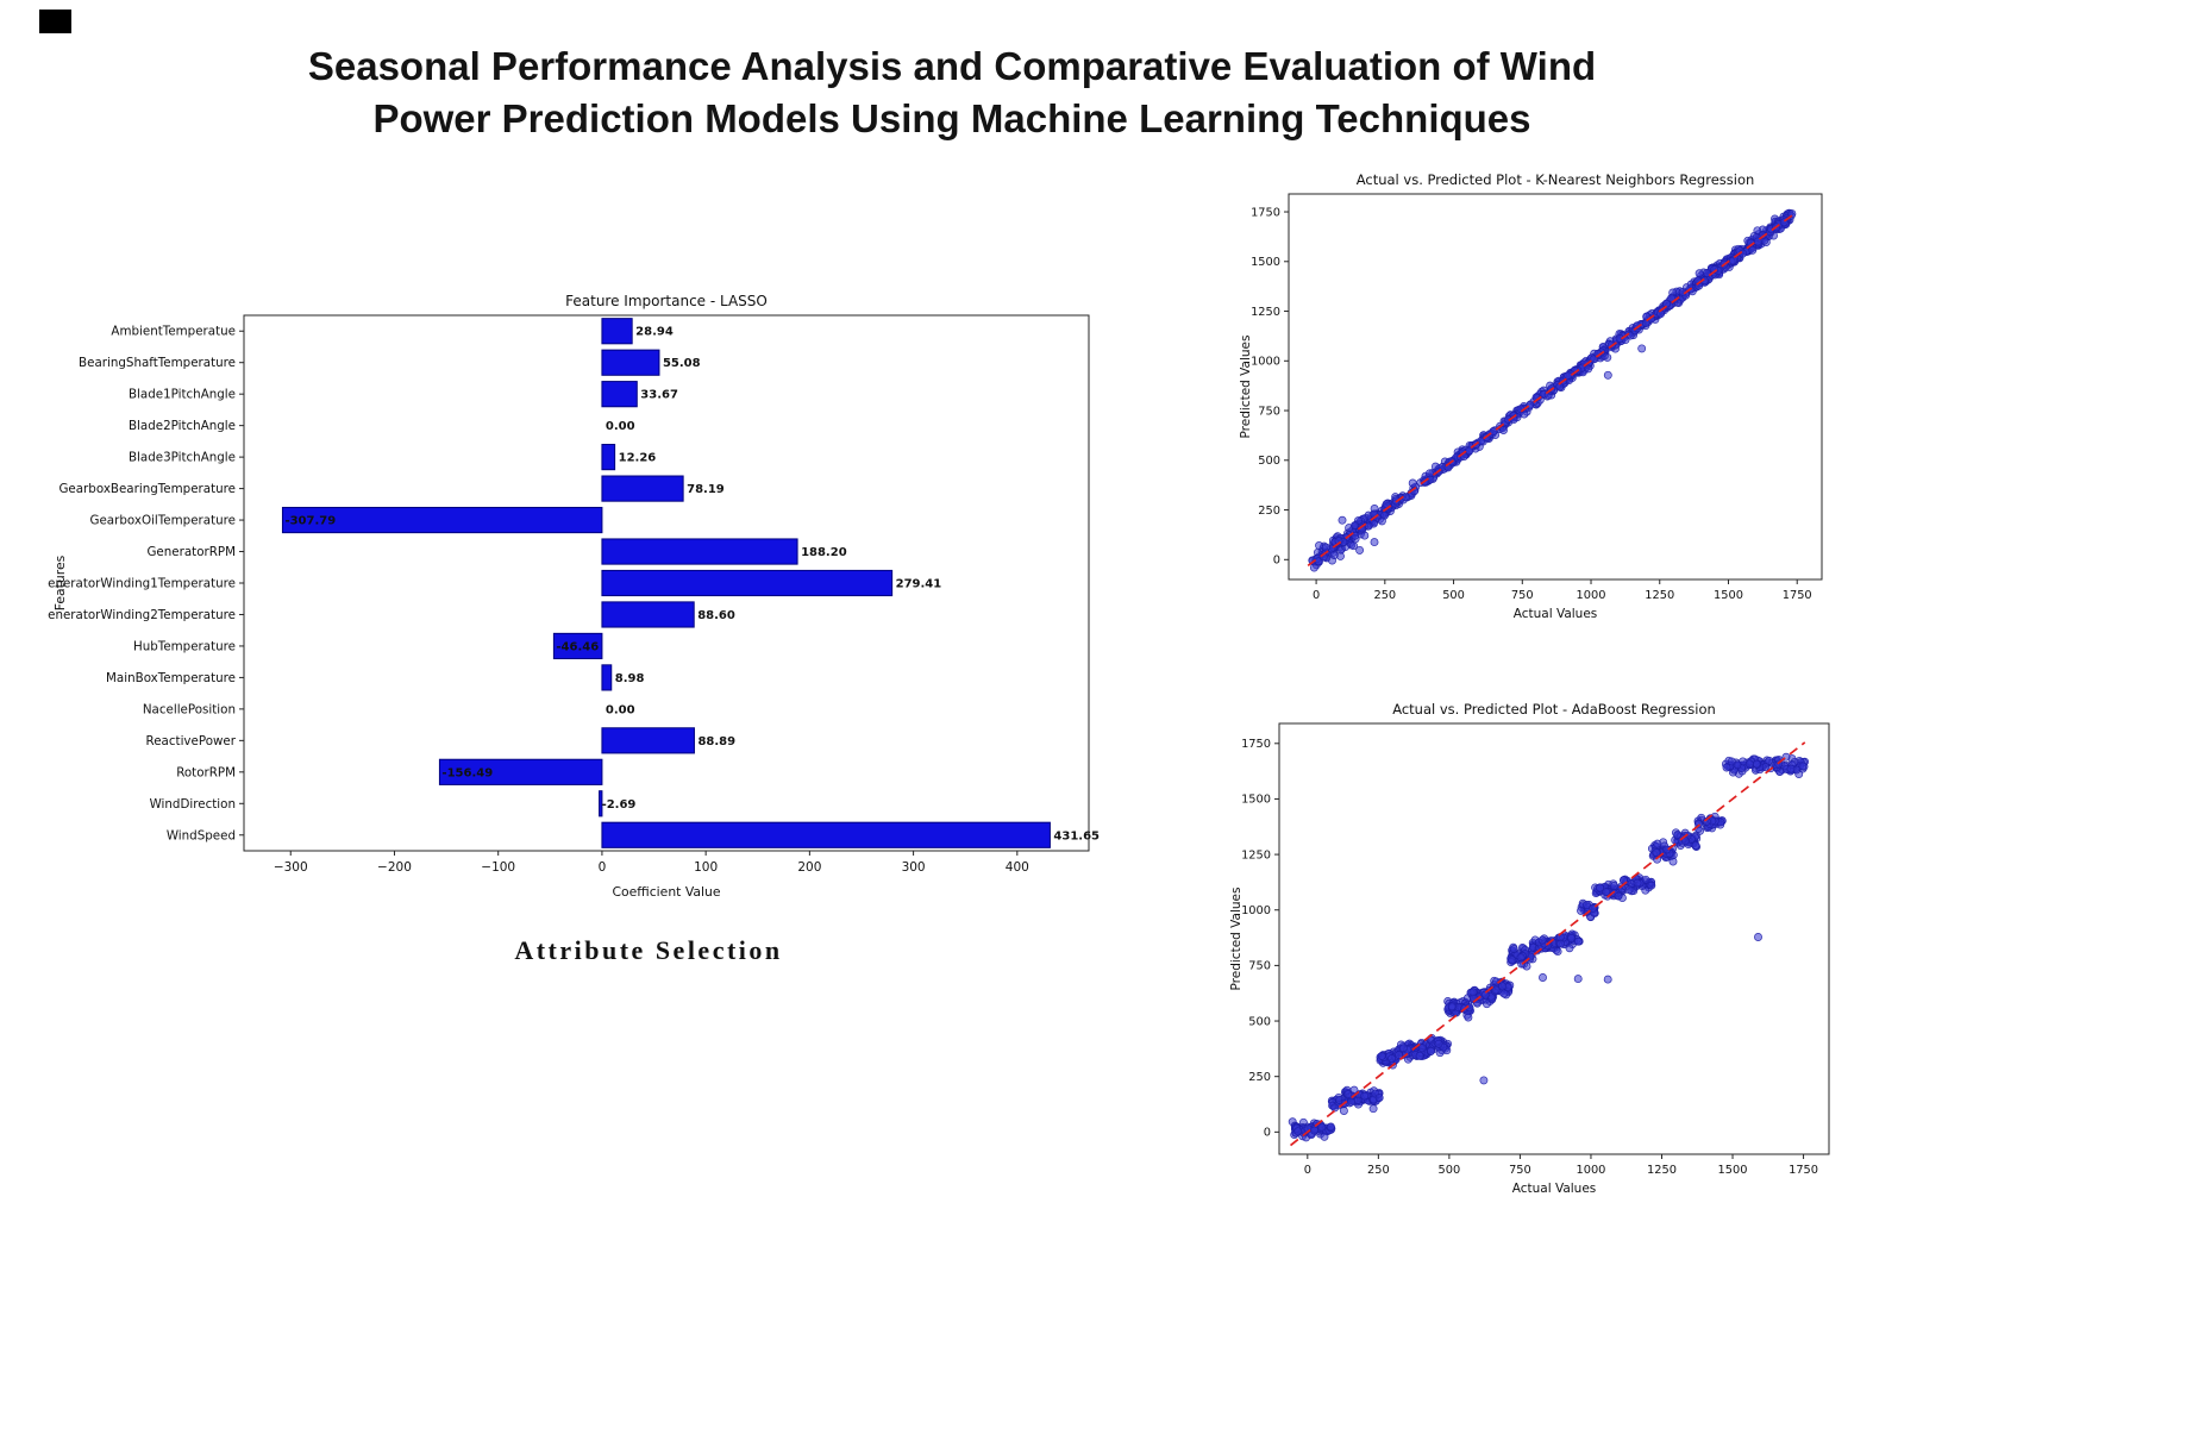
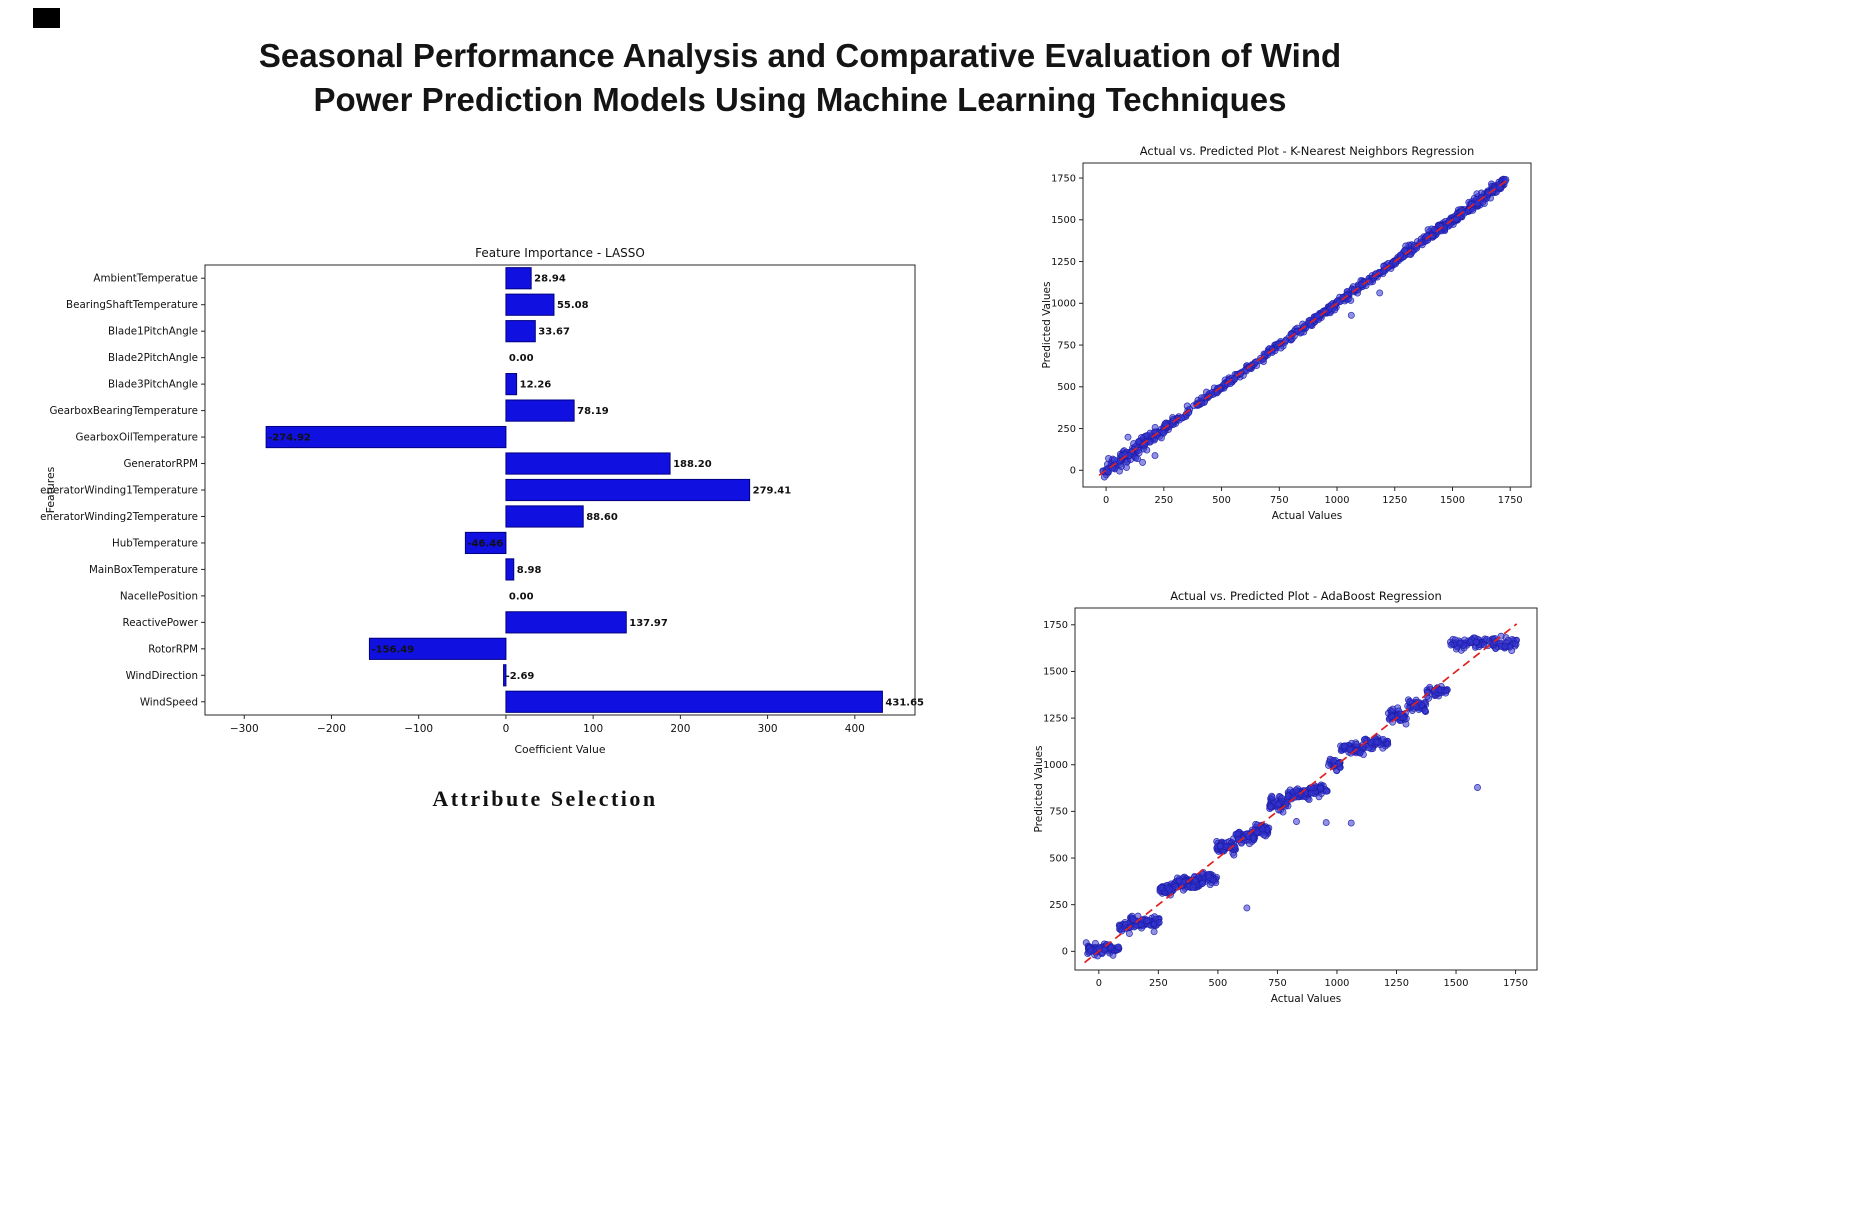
Feature Importance - LASSO/GearboxOilTemperature: -307.79 -> -274.92
Feature Importance - LASSO/ReactivePower: 88.89 -> 137.97
